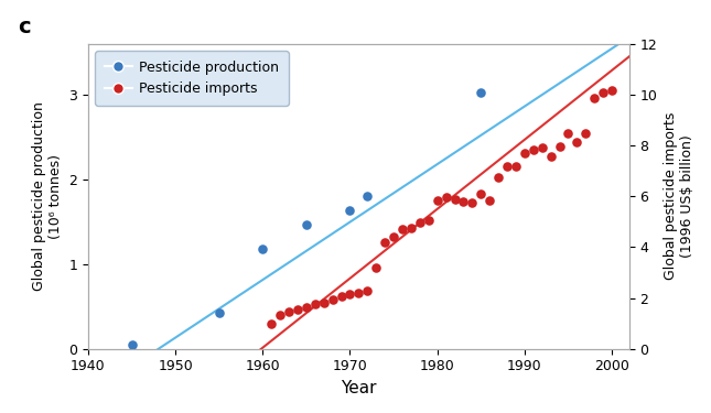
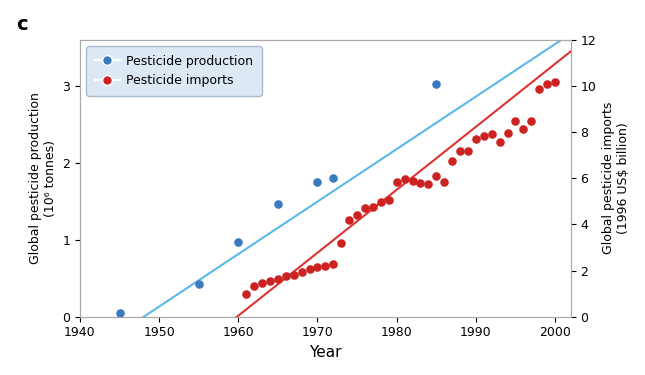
Pesticide production/1960: 1.18 -> 0.97
Pesticide production/1970: 1.64 -> 1.75
